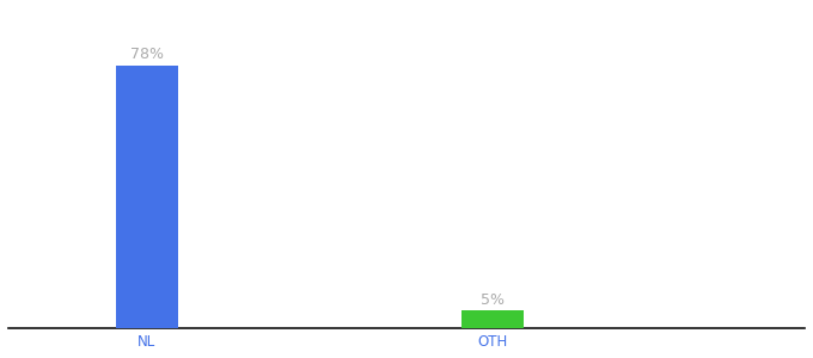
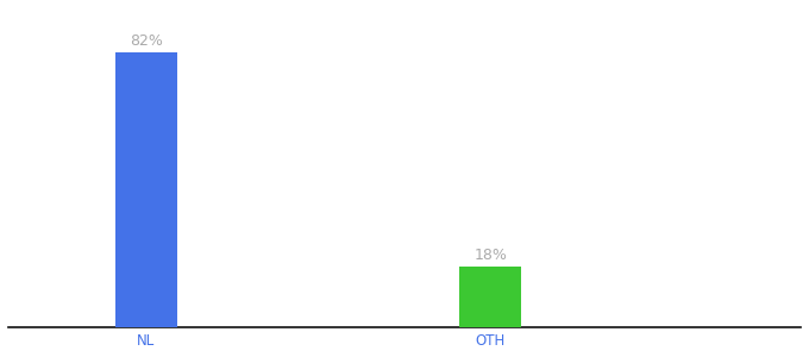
NL: 78% -> 82%
OTH: 5% -> 18%
